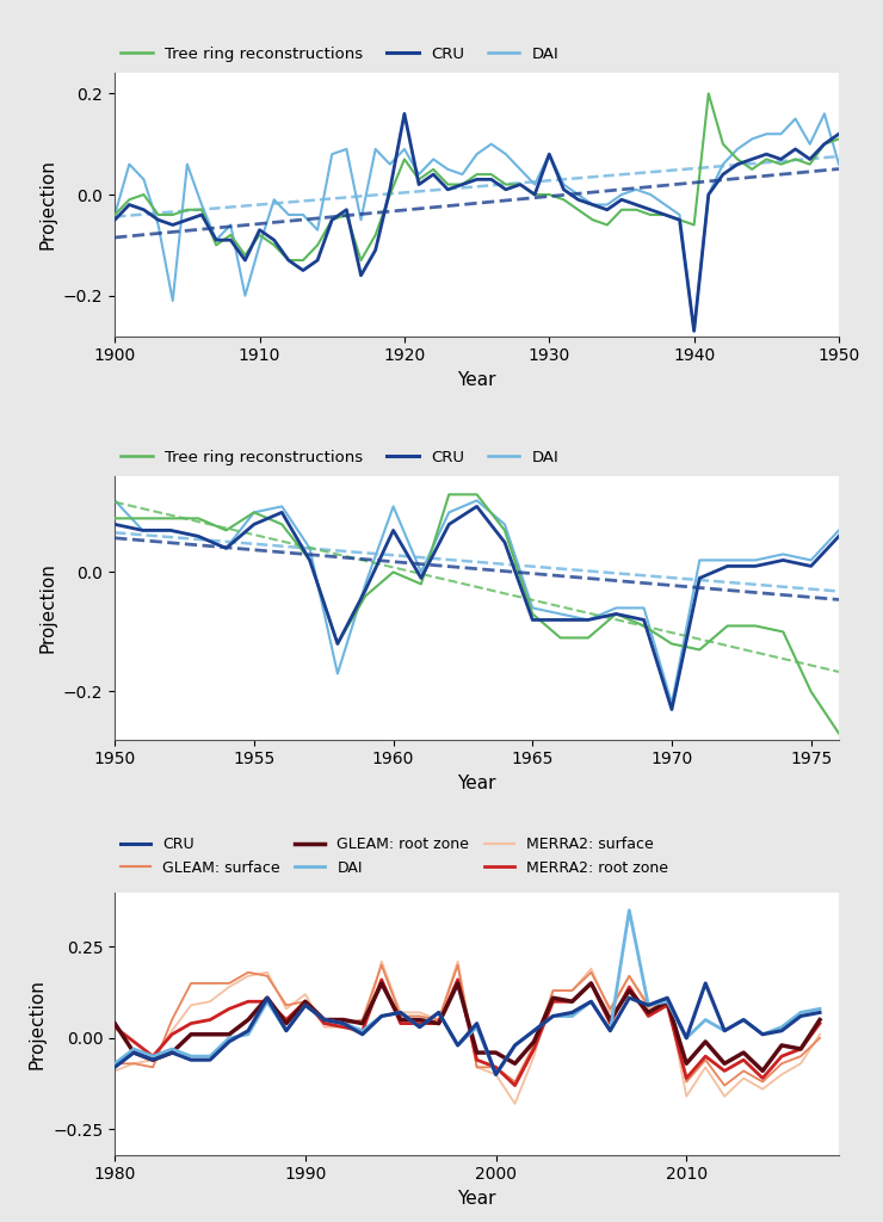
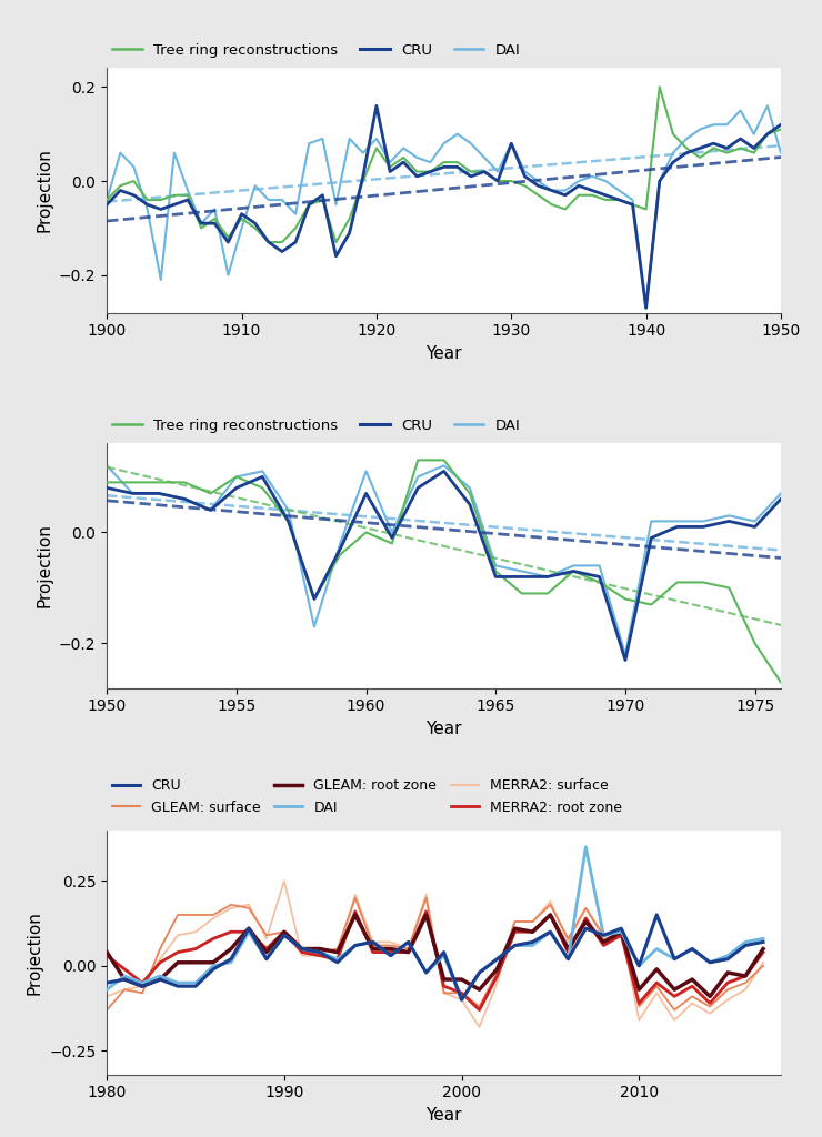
CRU/1980: -0.08 -> -0.05
GLEAM: surface/1980: -0.07 -> -0.13
MERRA2: surface/1990: 0.12 -> 0.25
